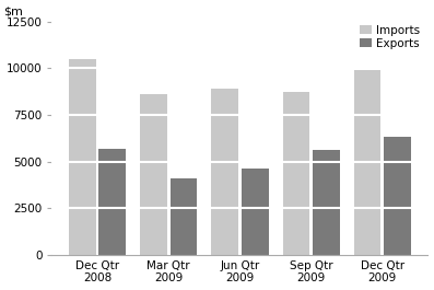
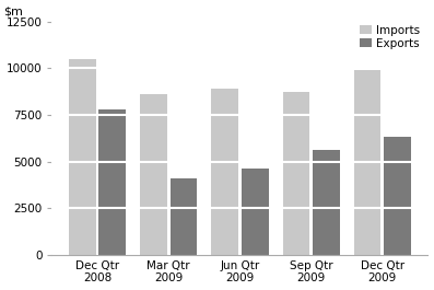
Exports/Dec Qtr 2008: 5700 -> 7800
